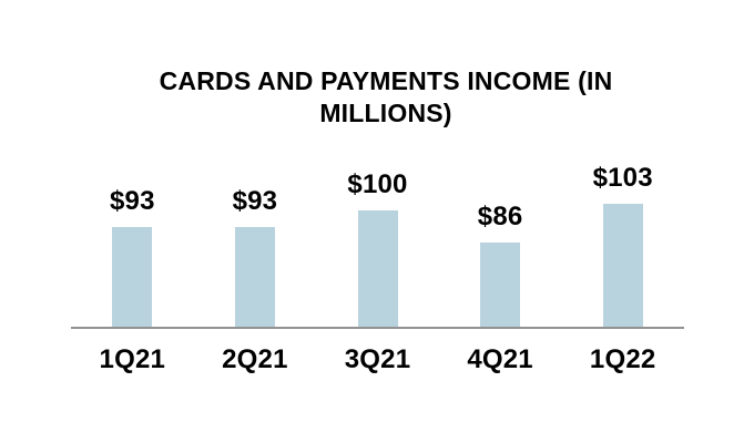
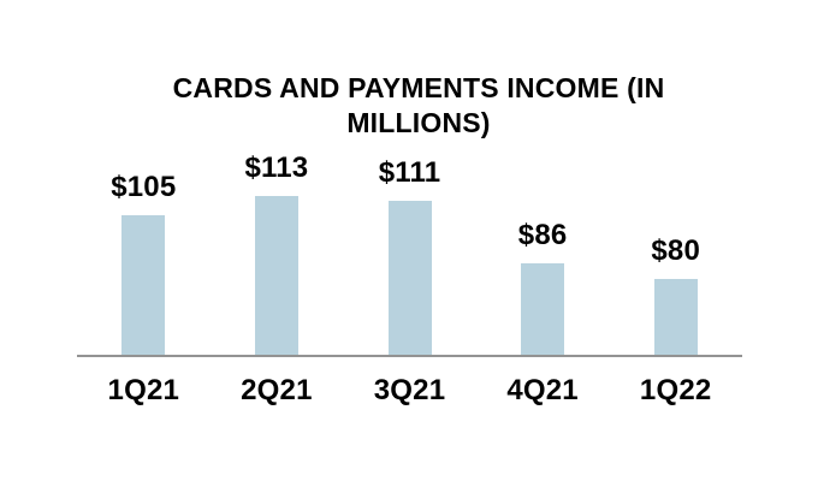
1Q21: $93 -> $105
2Q21: $93 -> $113
3Q21: $100 -> $111
1Q22: $103 -> $80
